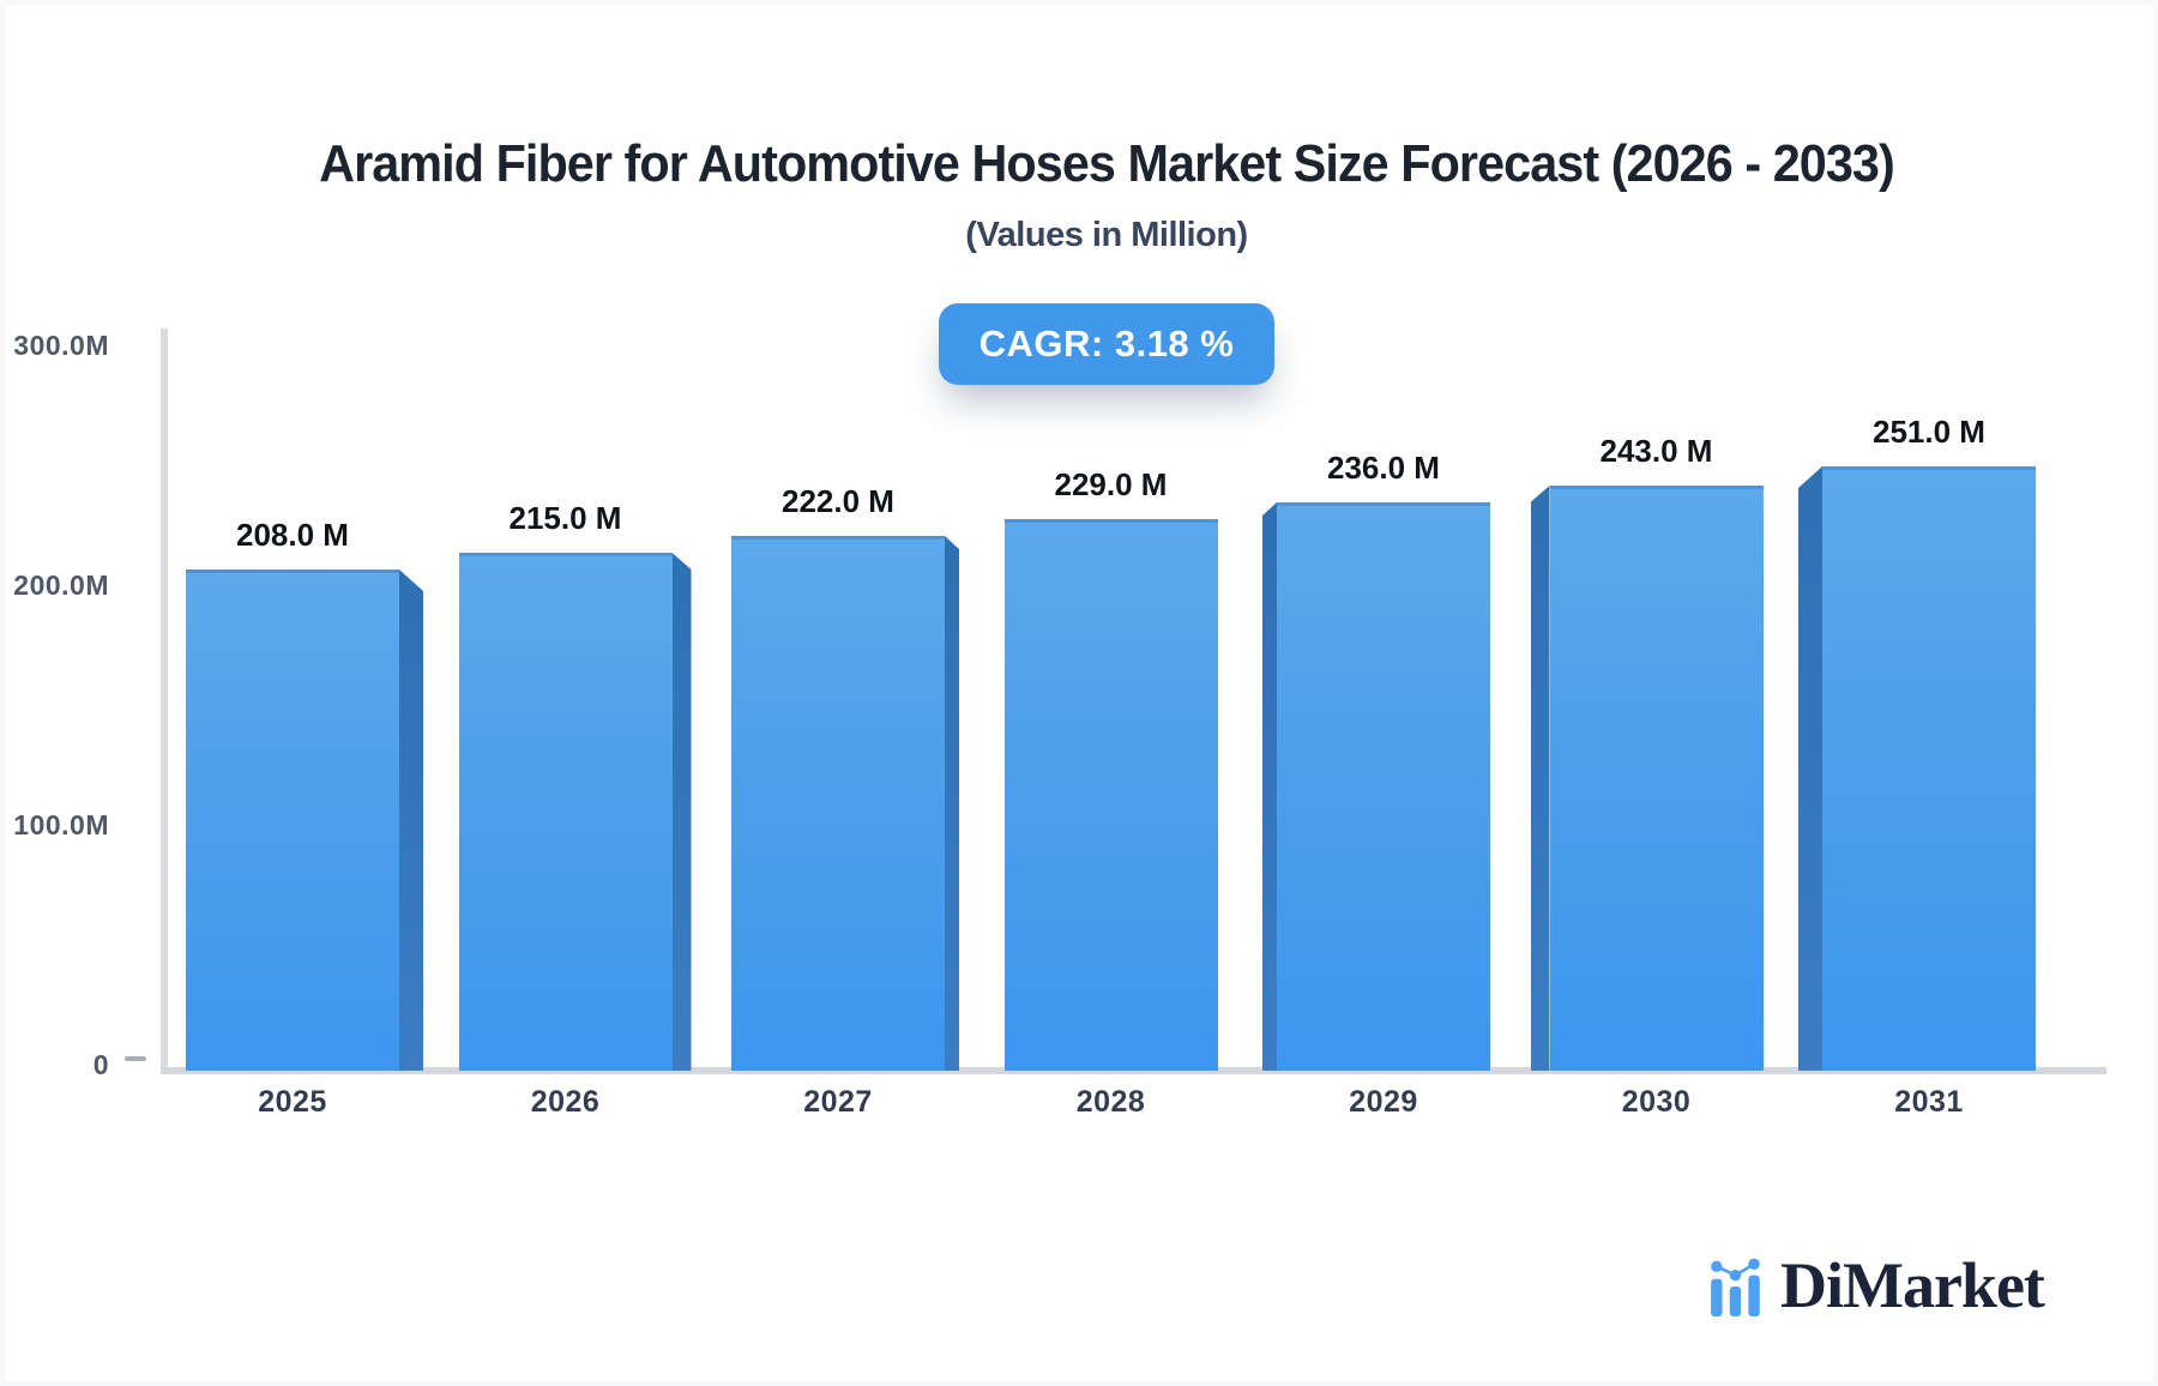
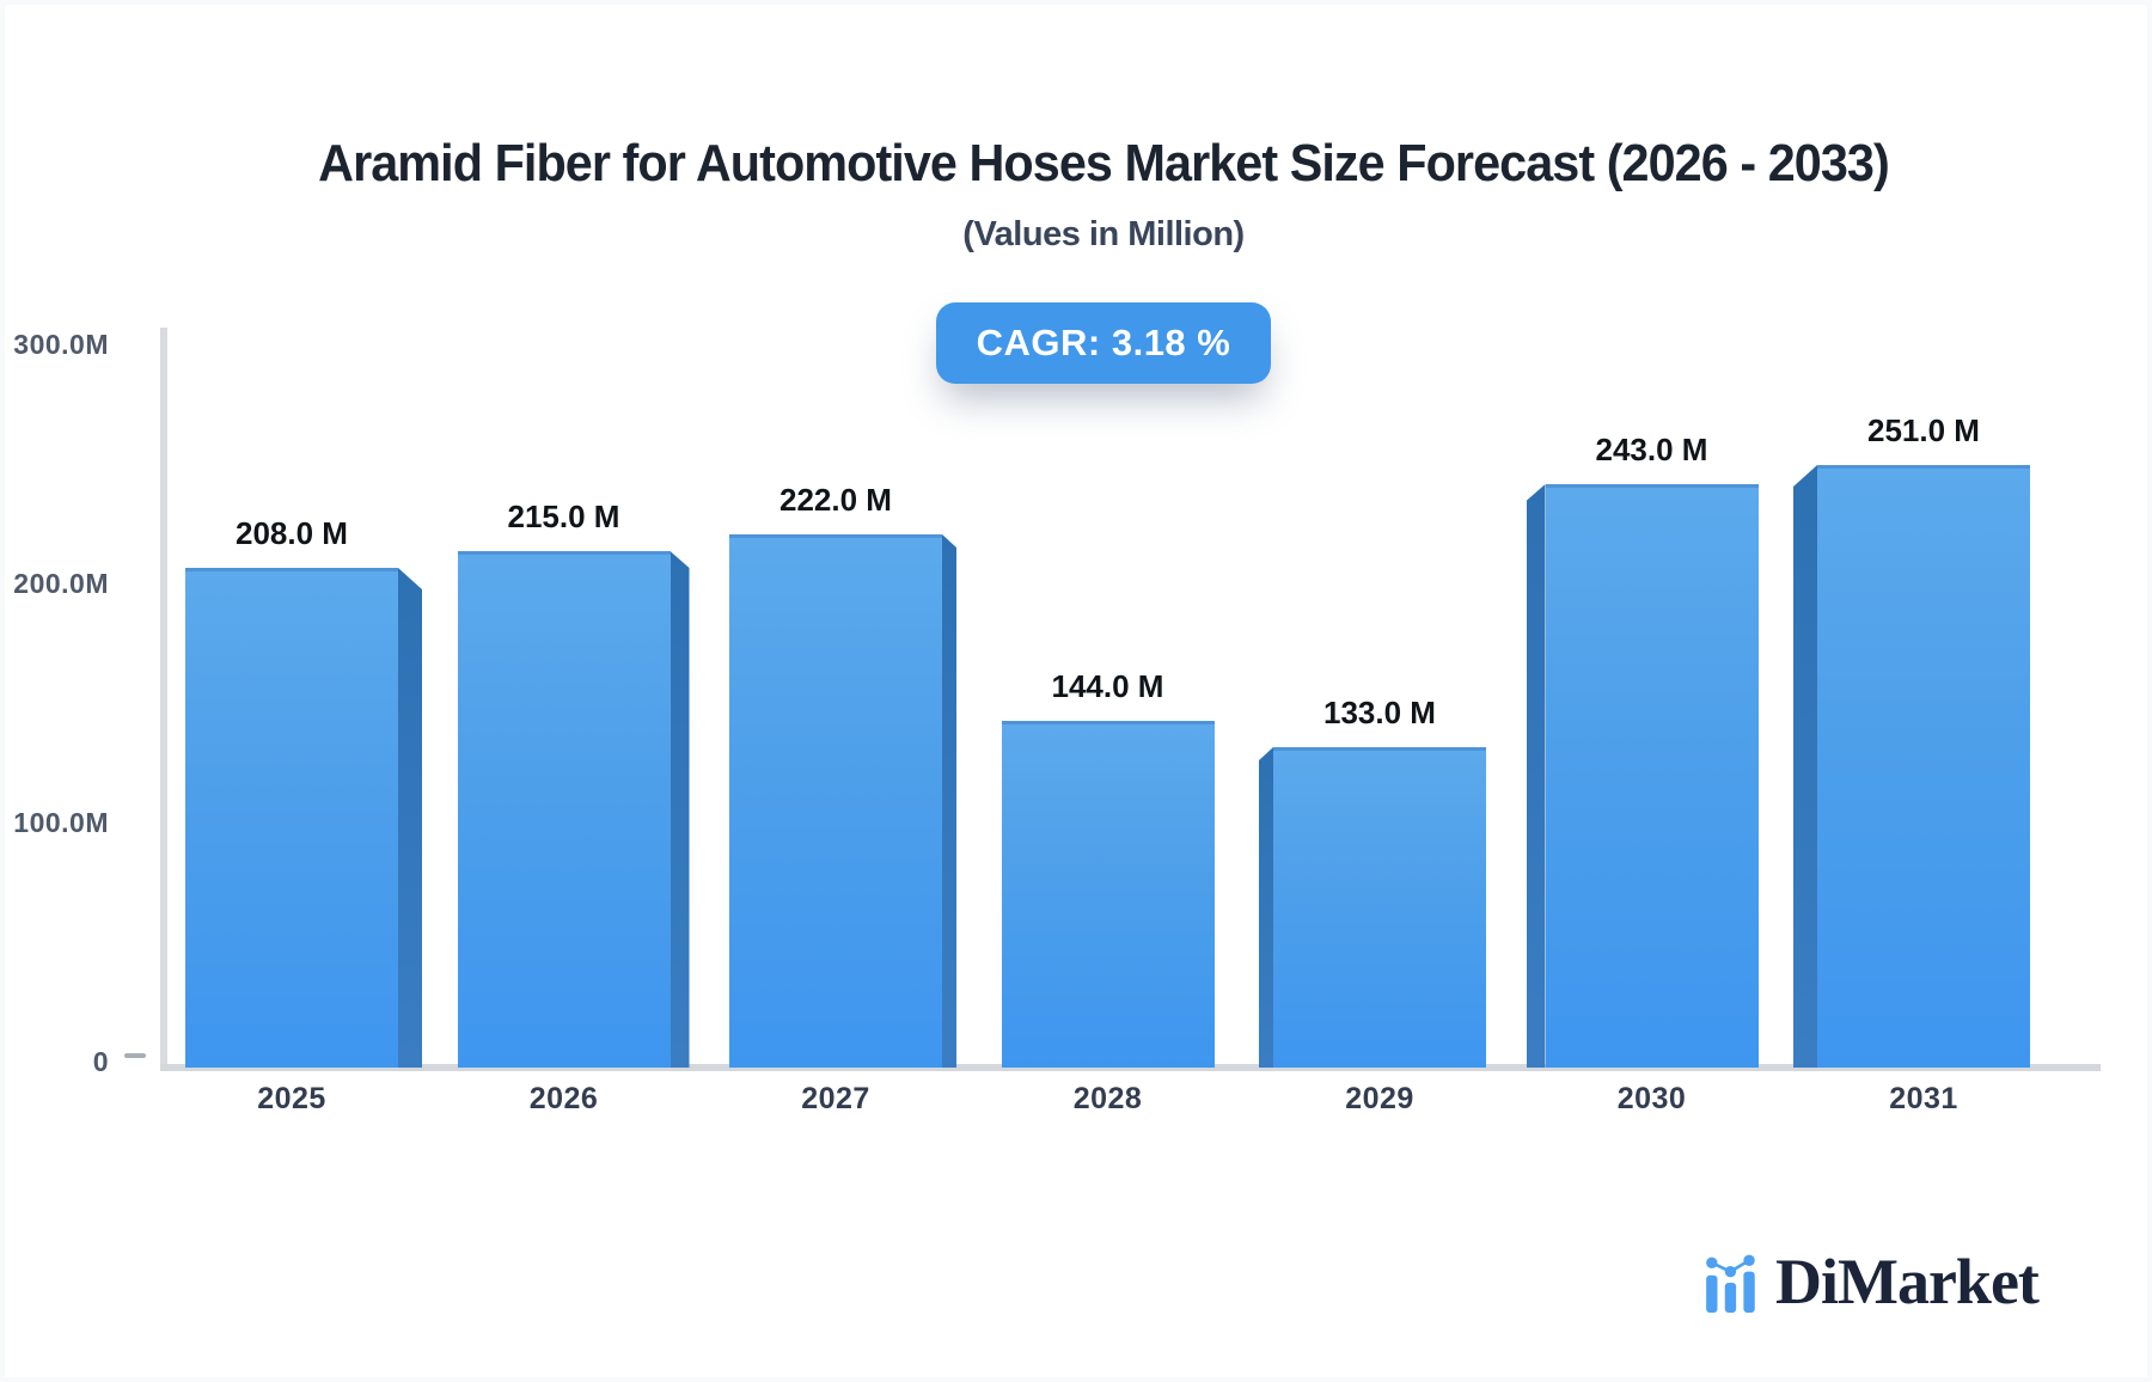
2028: 229.0 -> 144.0
2029: 236.0 -> 133.0
